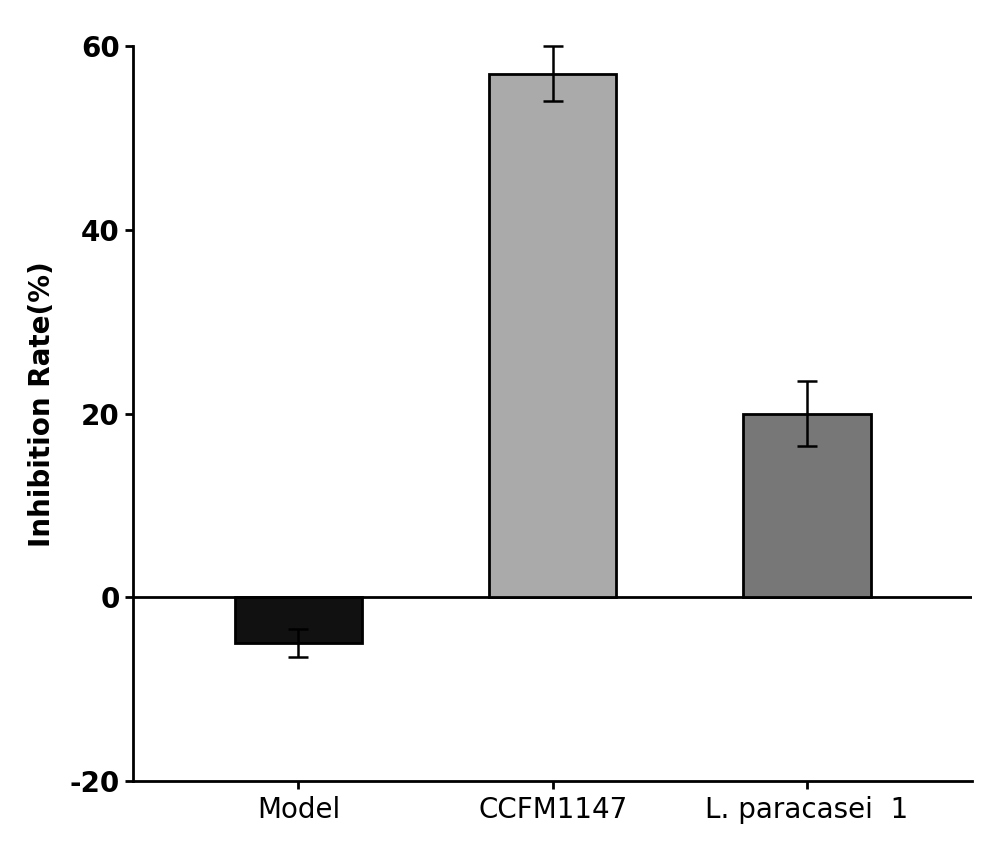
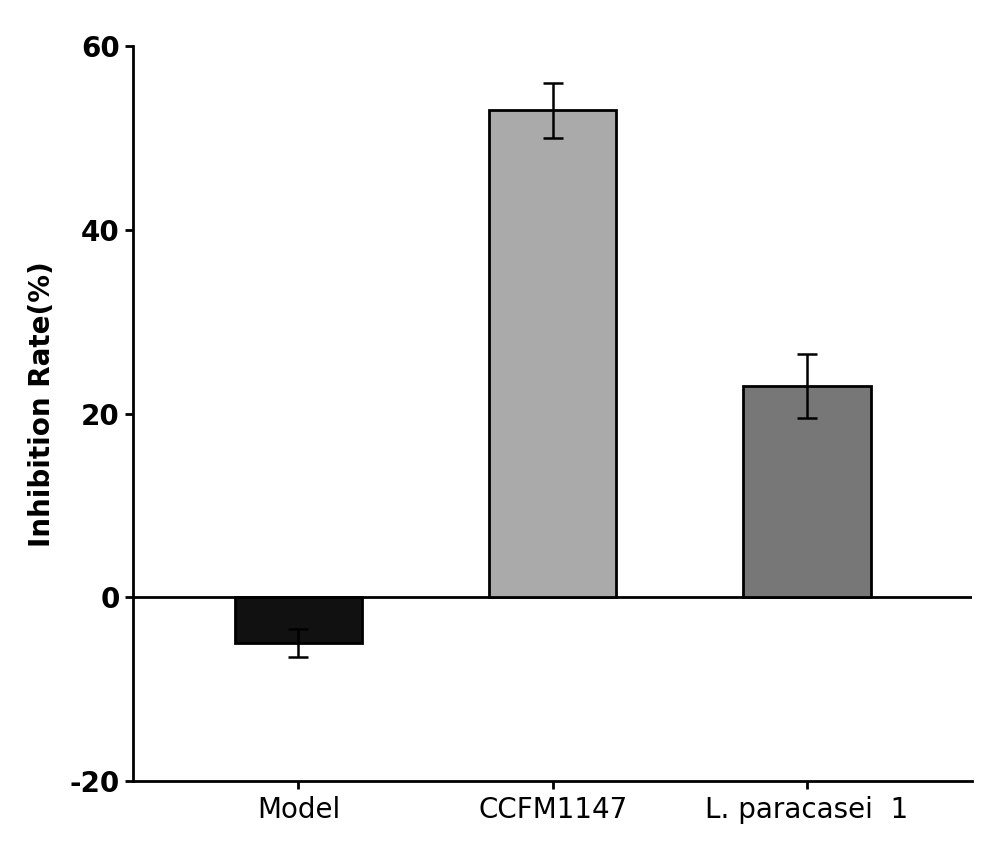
CCFM1147: 57 -> 53
L. paracasei 1: 20 -> 23
